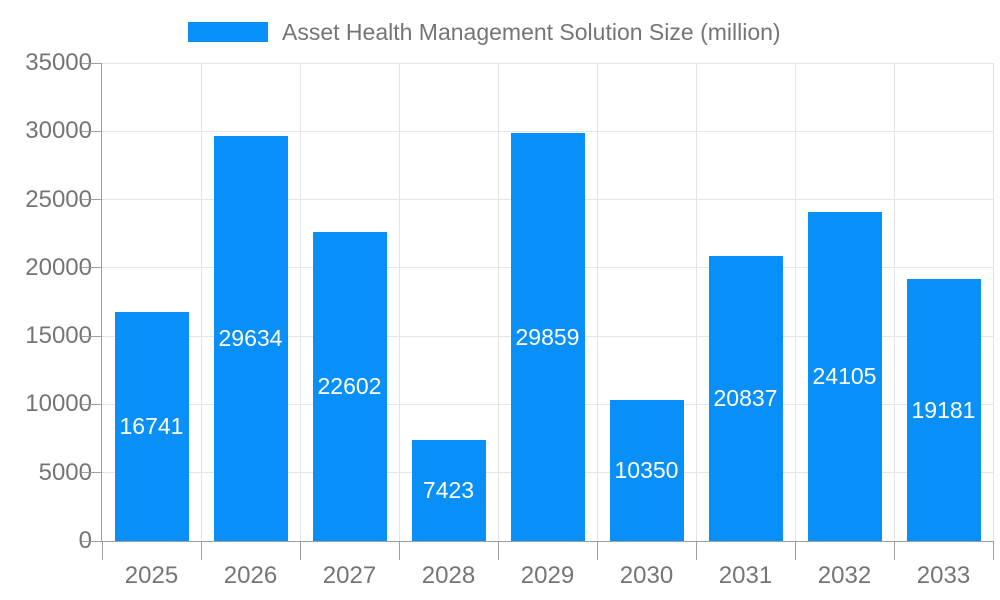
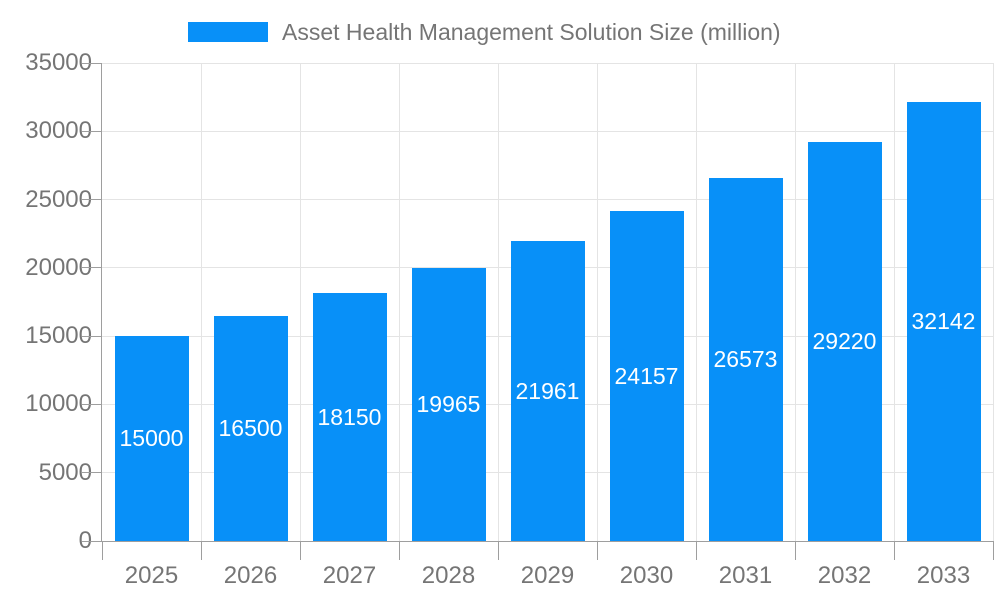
2025: 16741 -> 15000
2026: 29634 -> 16500
2027: 22602 -> 18150
2028: 7423 -> 19965
2029: 29859 -> 21961
2030: 10350 -> 24157
2031: 20837 -> 26573
2032: 24105 -> 29220
2033: 19181 -> 32142
